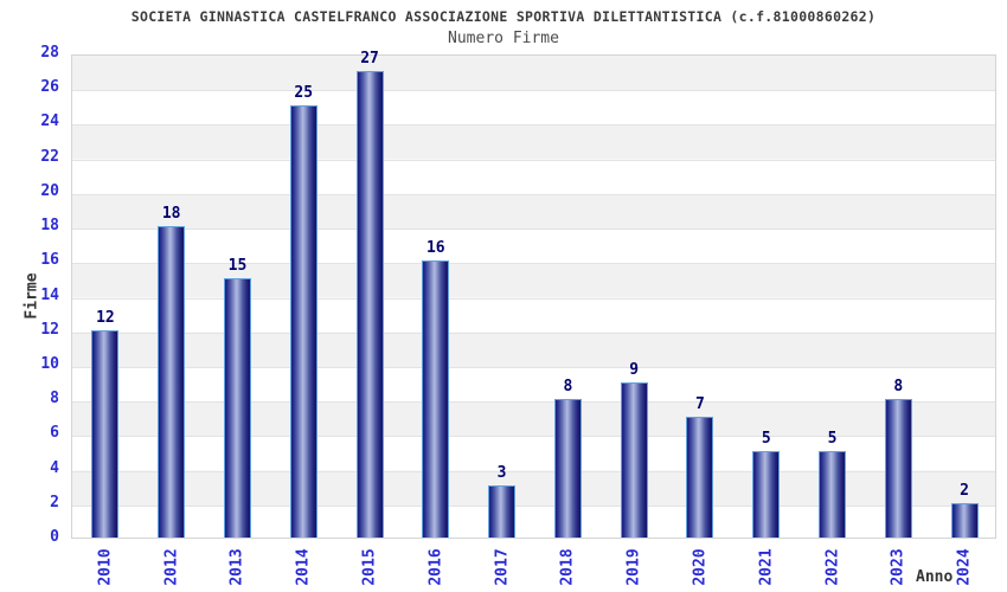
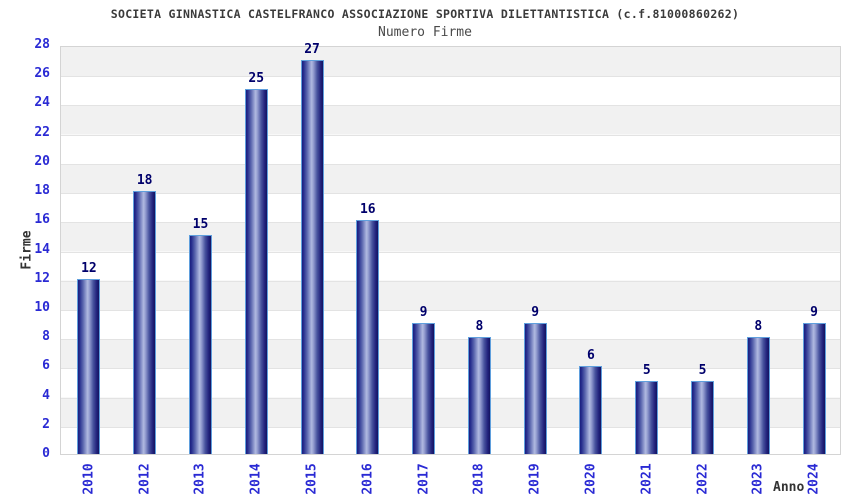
2017: 3 -> 9
2020: 7 -> 6
2024: 2 -> 9
